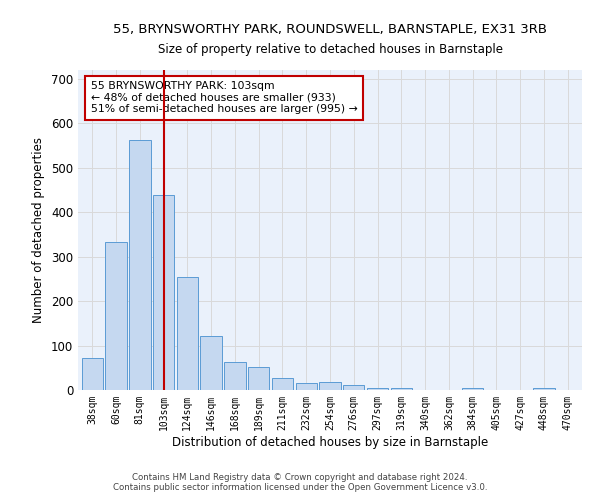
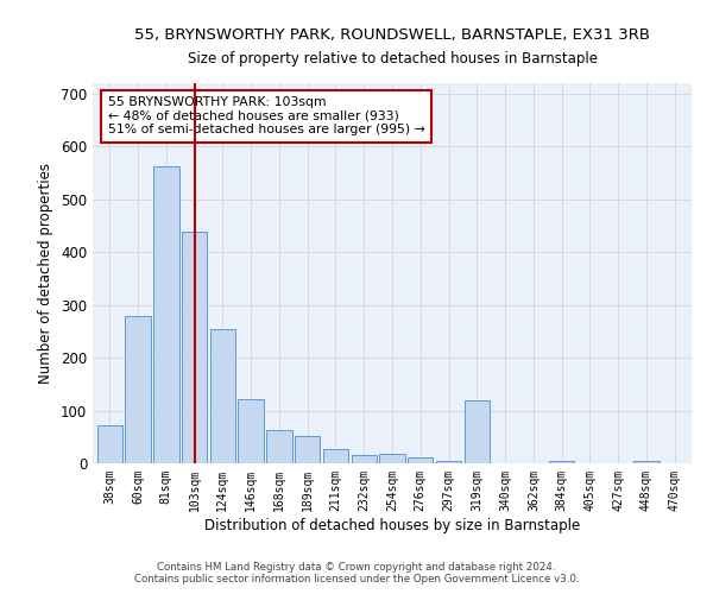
60sqm: 332 -> 280
319sqm: 4 -> 120
